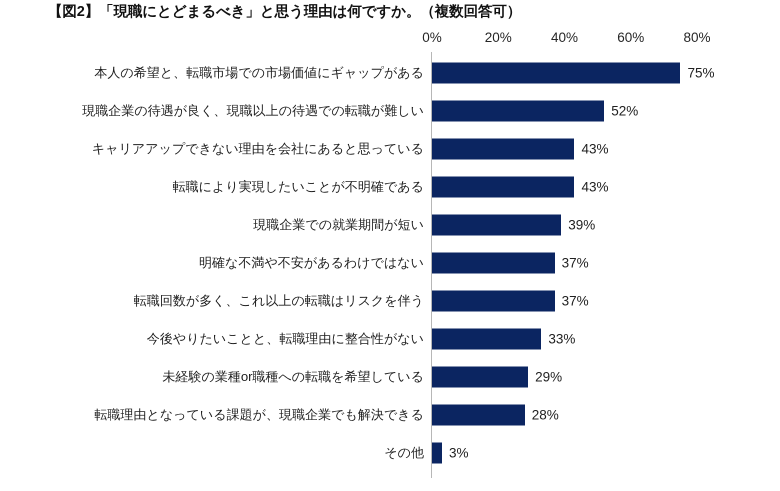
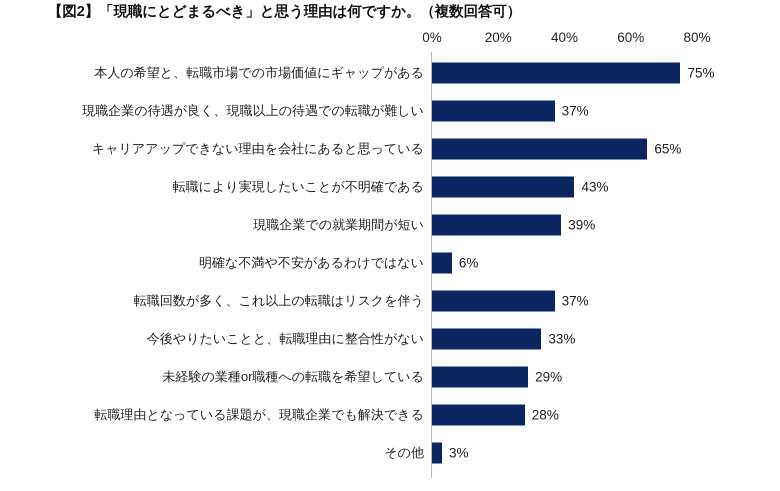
現職企業の待遇が良く、現職以上の待遇での転職が難しい: 52% -> 37%
キャリアアップできない理由を会社にあると思っている: 43% -> 65%
明確な不満や不安があるわけではない: 37% -> 6%
